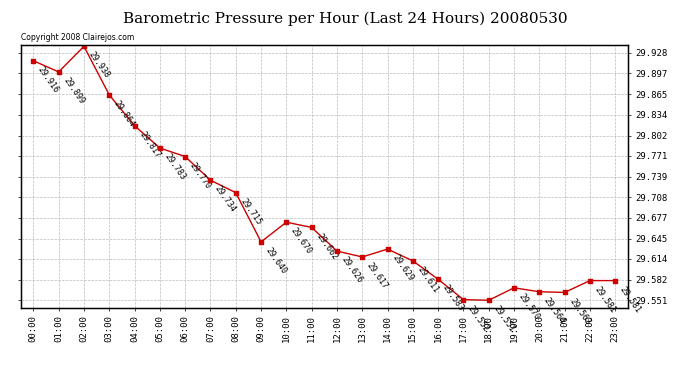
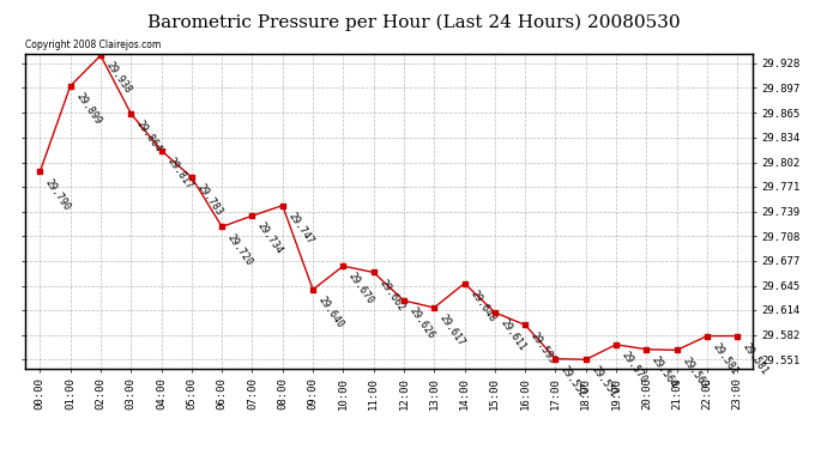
00:00: 29.916 -> 29.790
06:00: 29.770 -> 29.720
08:00: 29.715 -> 29.747
14:00: 29.629 -> 29.648
16:00: 29.583 -> 29.595
